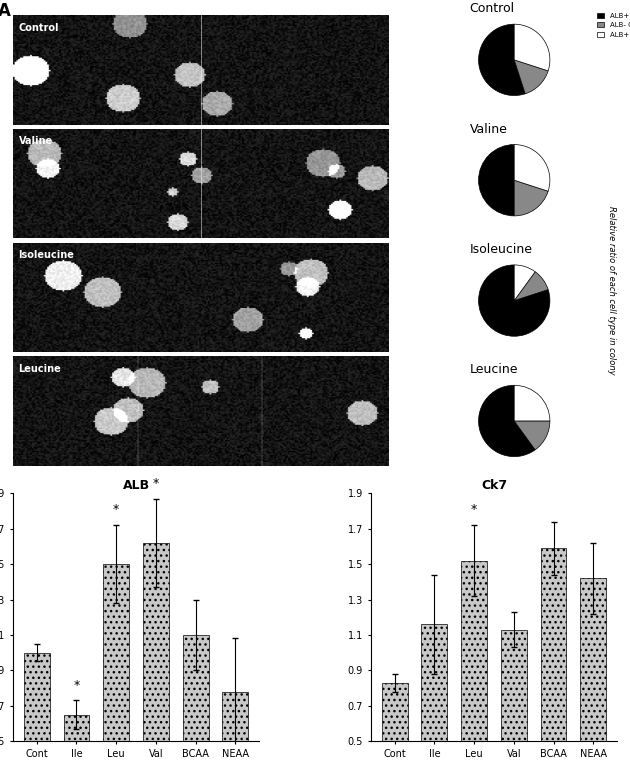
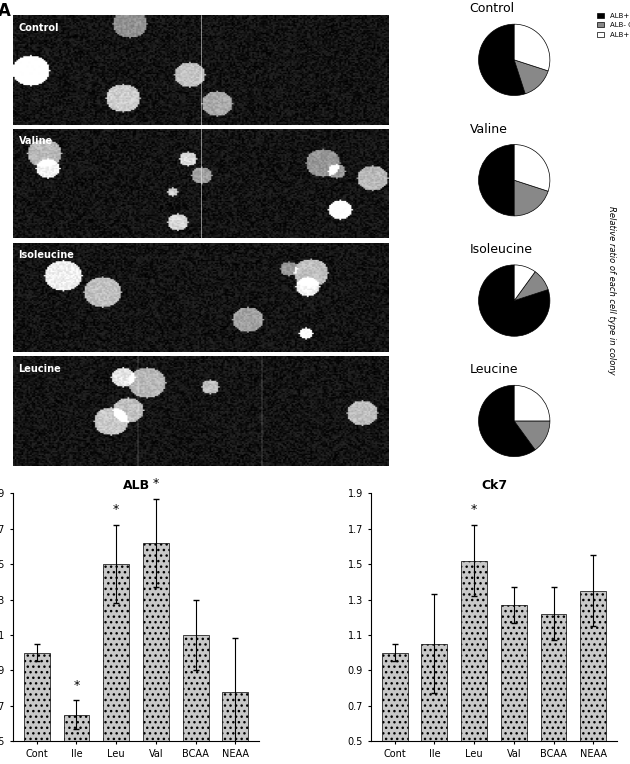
Ck7/Cont: 0.83 -> 1.00
Ck7/Ile: 1.16 -> 1.05
Ck7/Val: 1.13 -> 1.27
Ck7/BCAA: 1.59 -> 1.22
Ck7/NEAA: 1.42 -> 1.35
